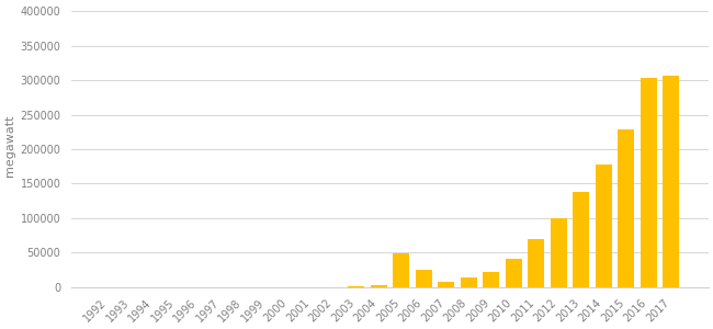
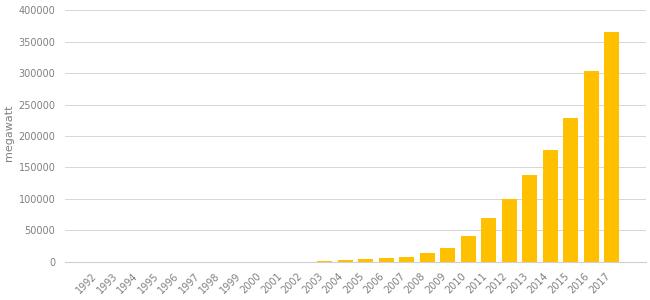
2005: 48000 -> 4000
2006: 24000 -> 5000
2017: 306000 -> 365000
